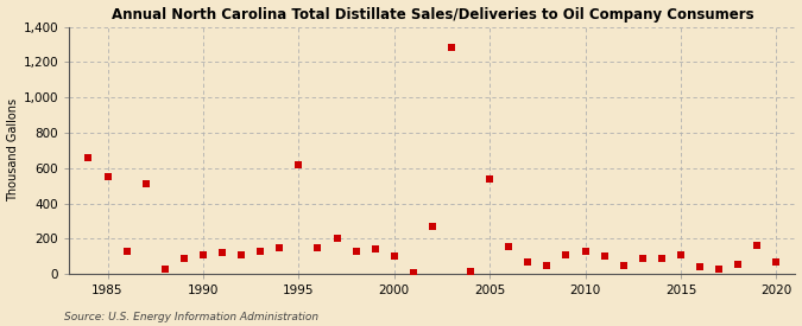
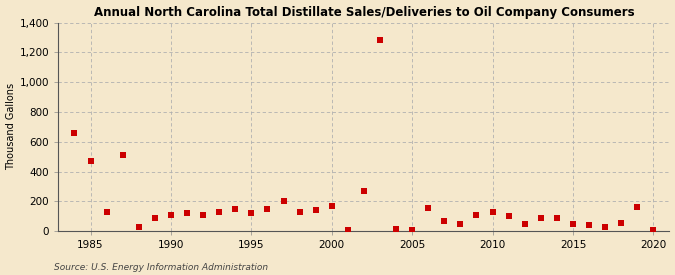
1985: 550 -> 470
1995: 620 -> 120
2000: 100 -> 170
2005: 540 -> 10
2015: 110 -> 50
2020: 70 -> 10
